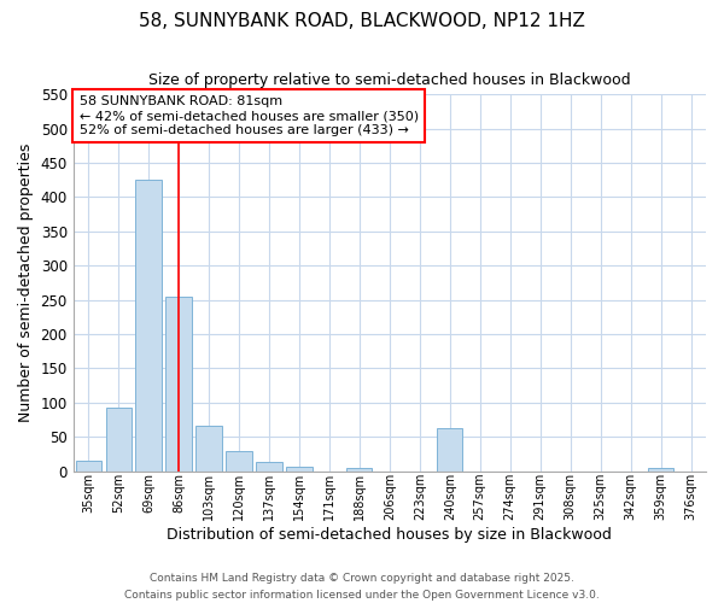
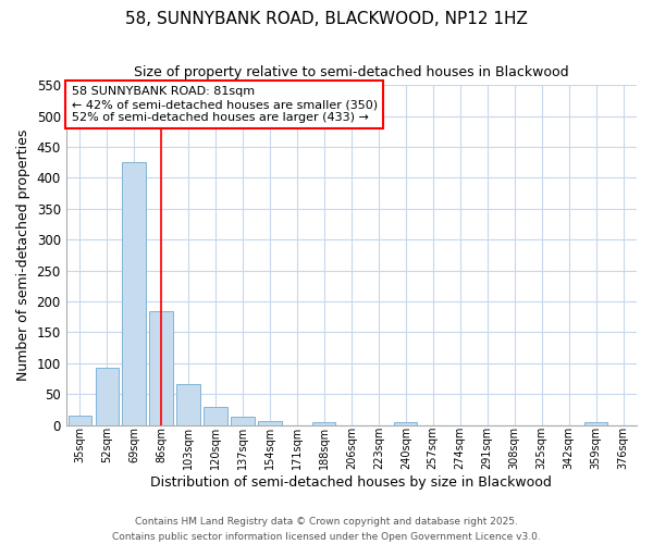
86sqm: 254 -> 185
240sqm: 62 -> 5
